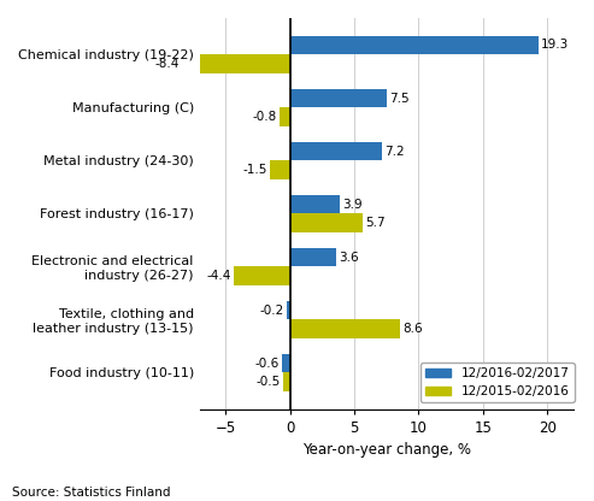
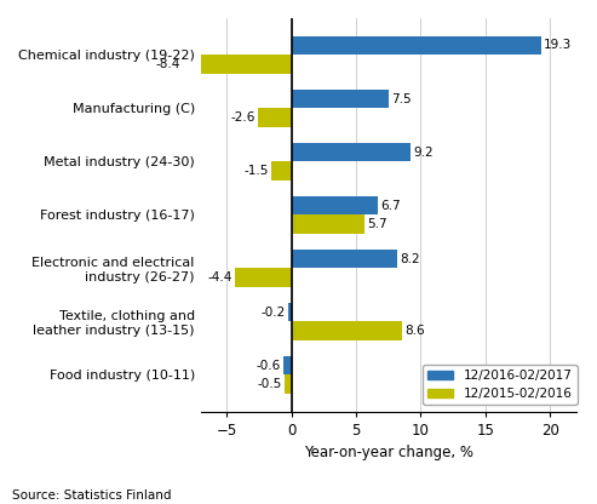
12/2015-02/2016/Manufacturing (C): -0.8 -> -2.6
12/2016-02/2017/Metal industry (24-30): 7.2 -> 9.2
12/2016-02/2017/Forest industry (16-17): 3.9 -> 6.7
12/2016-02/2017/Electronic and electrical industry (26-27): 3.6 -> 8.2
